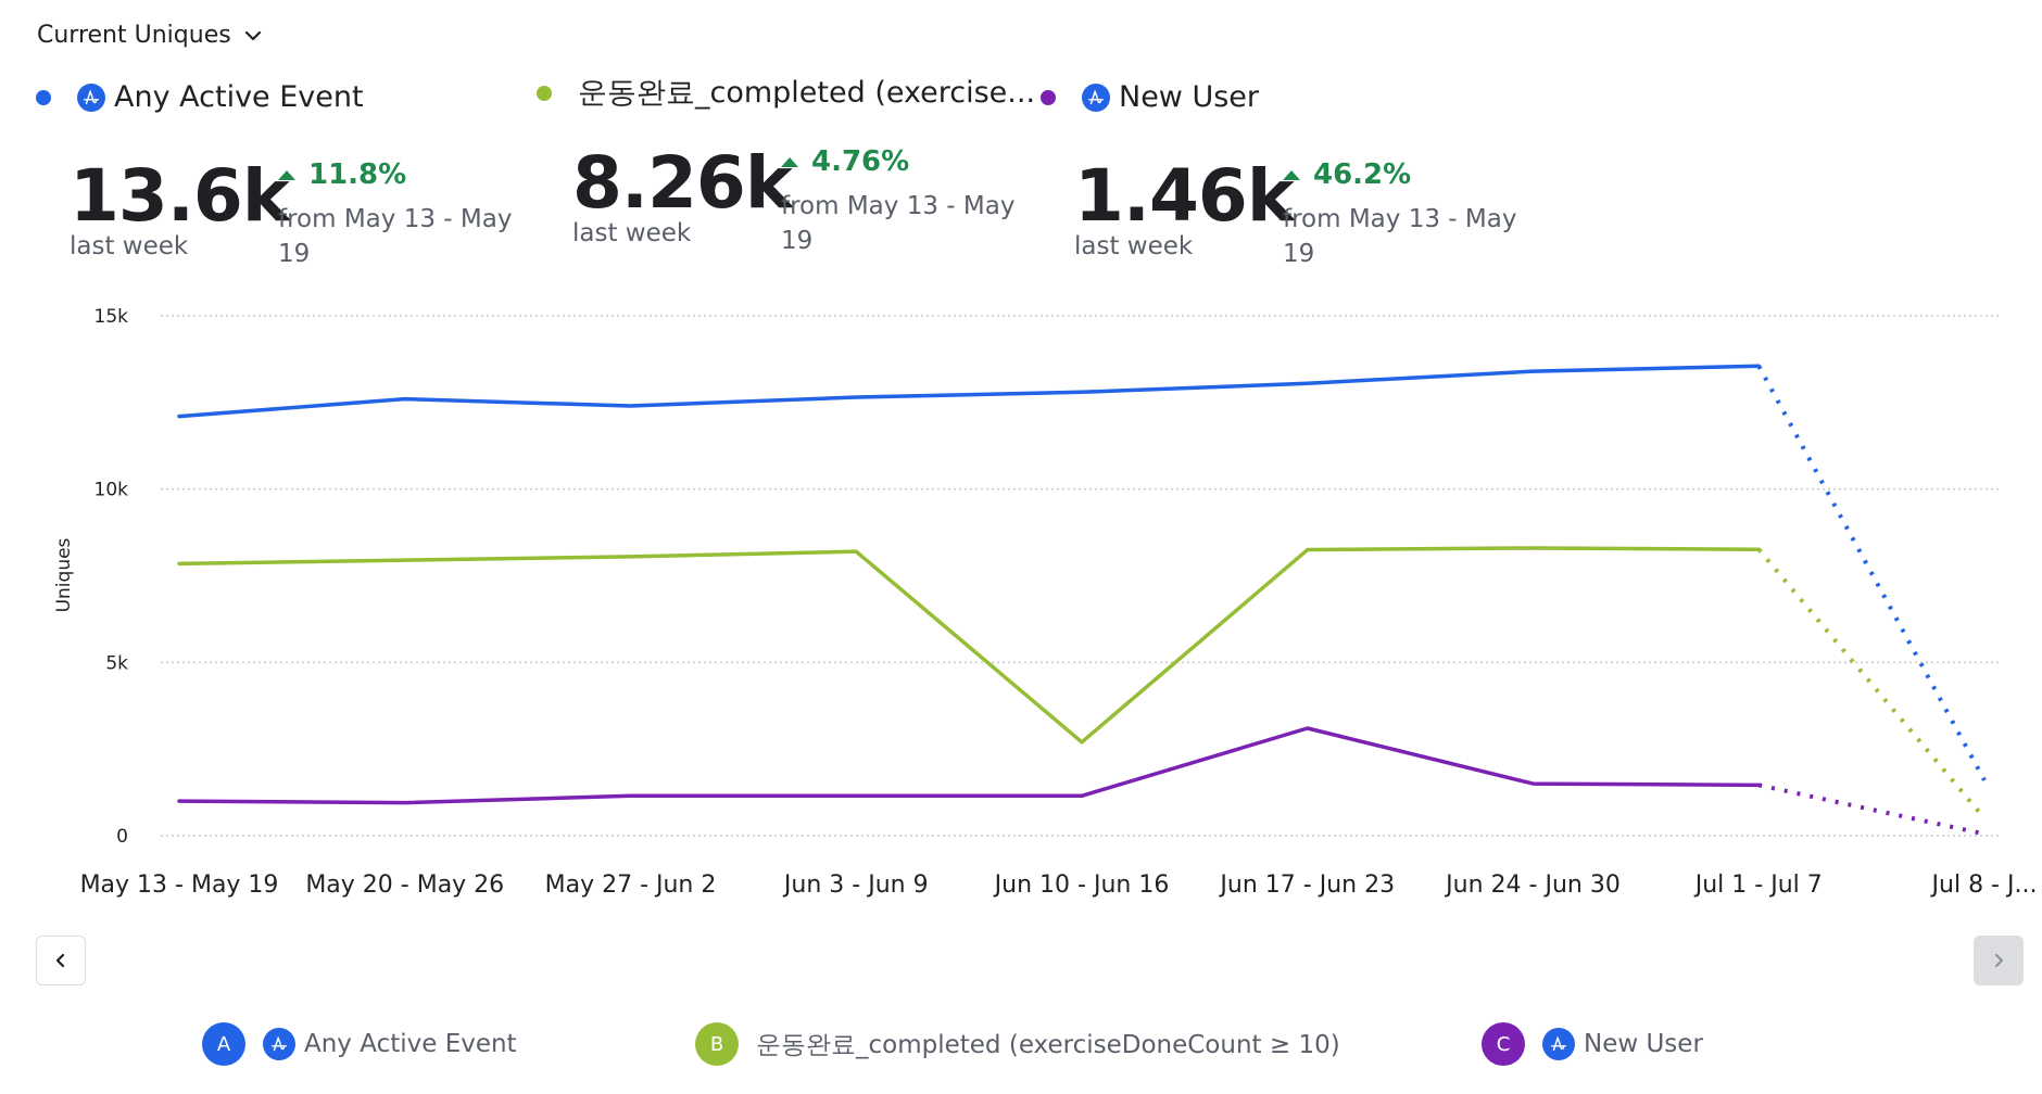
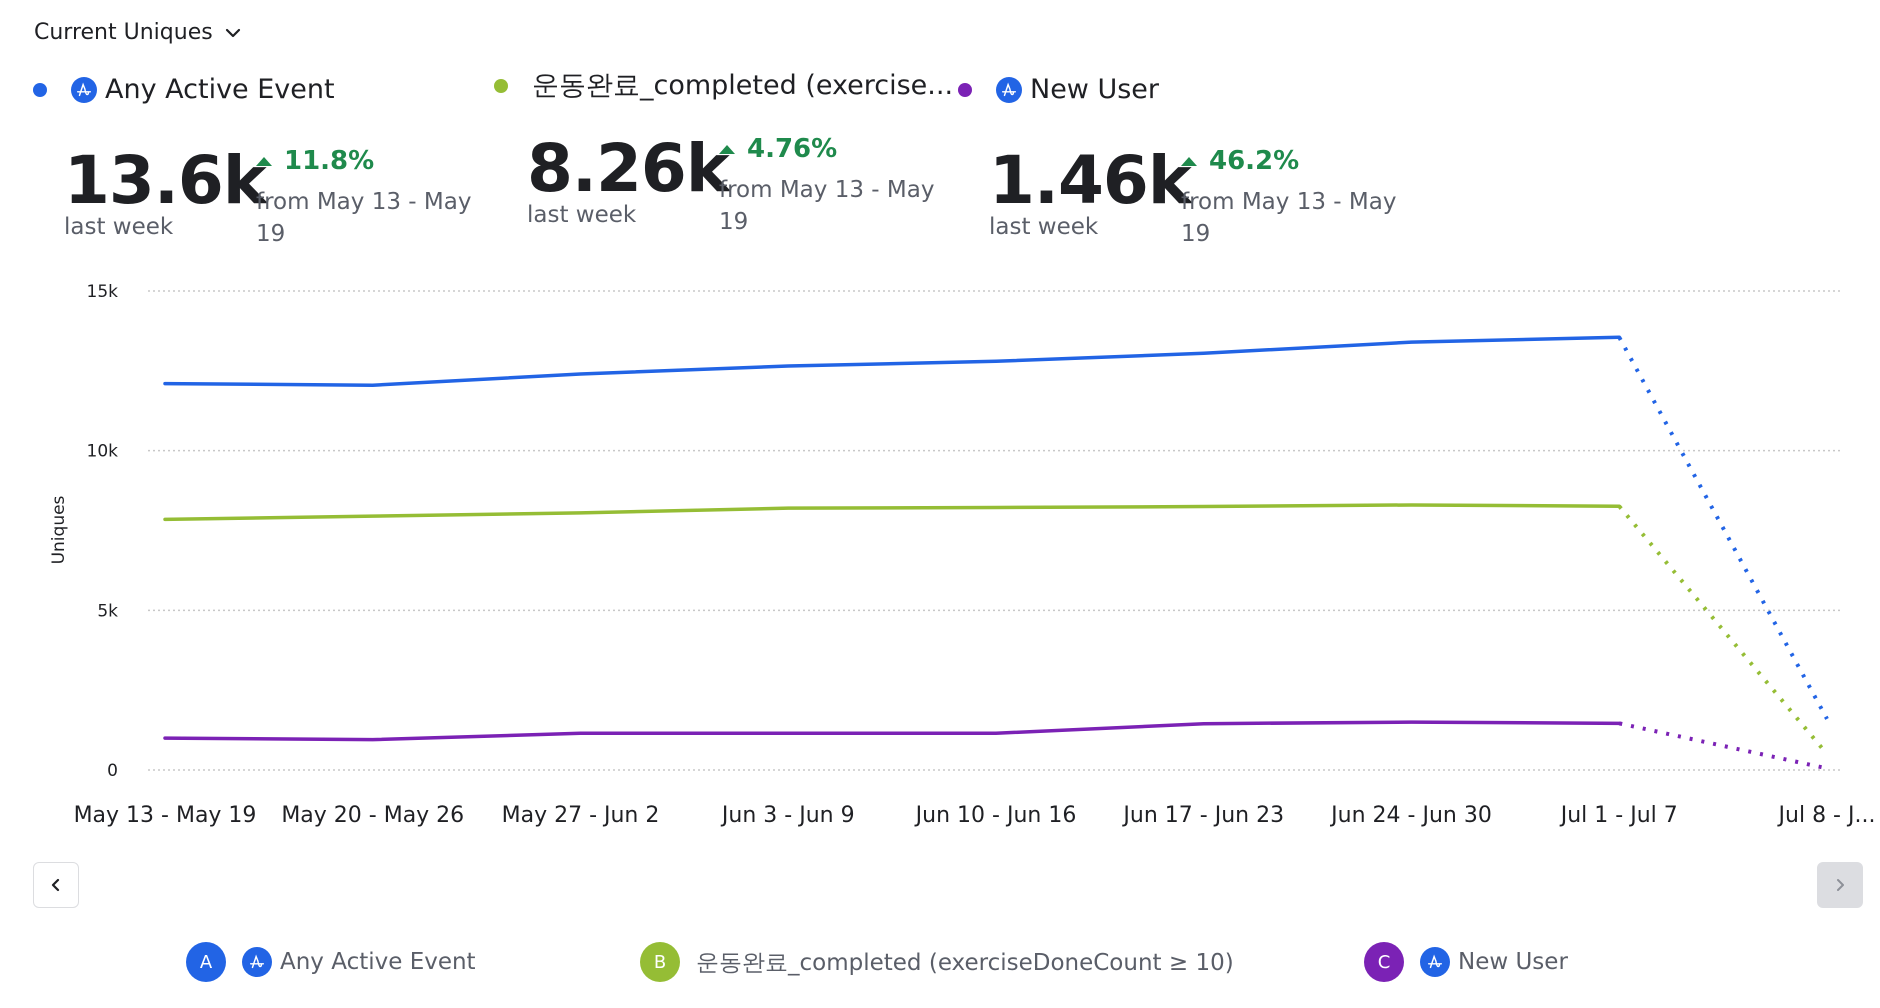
Any Active Event/May 20 - May 26: 12.6k -> 12.0k
운동완료_completed (exerciseDoneCount ≥ 10)/Jun 10 - Jun 16: 2.7k -> 8.2k
New User/Jun 17 - Jun 23: 3.1k -> 1.4k
